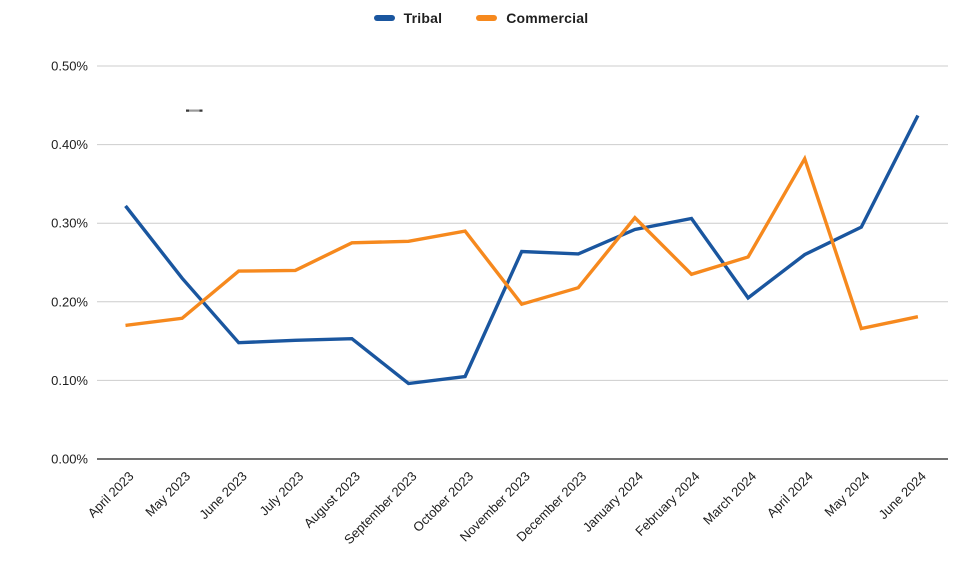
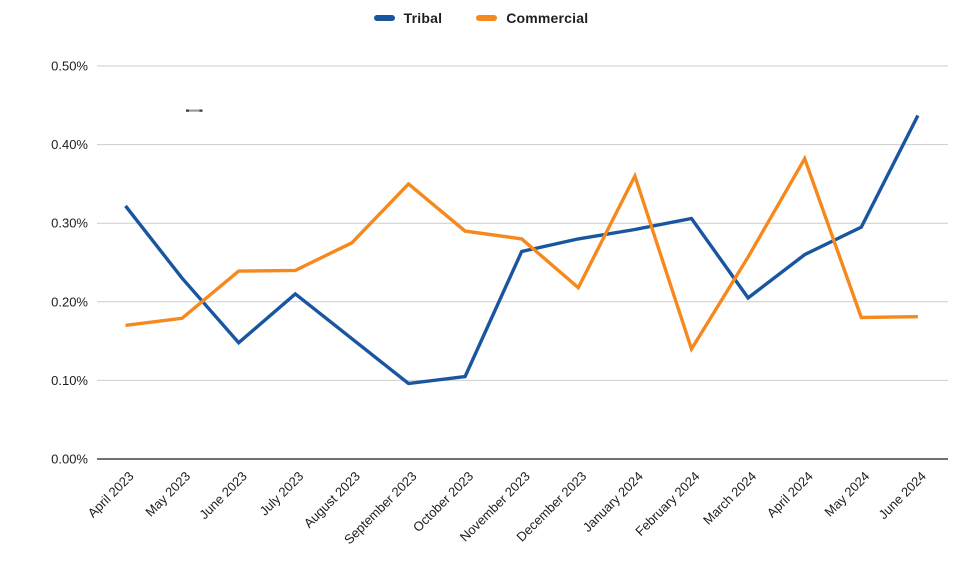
Tribal/July 2023: 0.15% -> 0.21%
Commercial/September 2023: 0.28% -> 0.35%
Commercial/November 2023: 0.20% -> 0.28%
Tribal/December 2023: 0.26% -> 0.28%
Commercial/January 2024: 0.31% -> 0.36%
Commercial/February 2024: 0.23% -> 0.14%
Commercial/May 2024: 0.17% -> 0.18%
